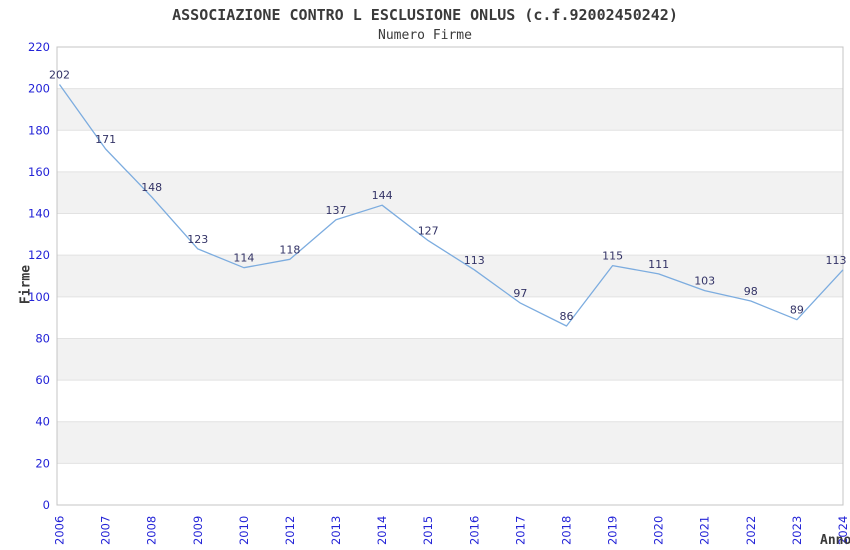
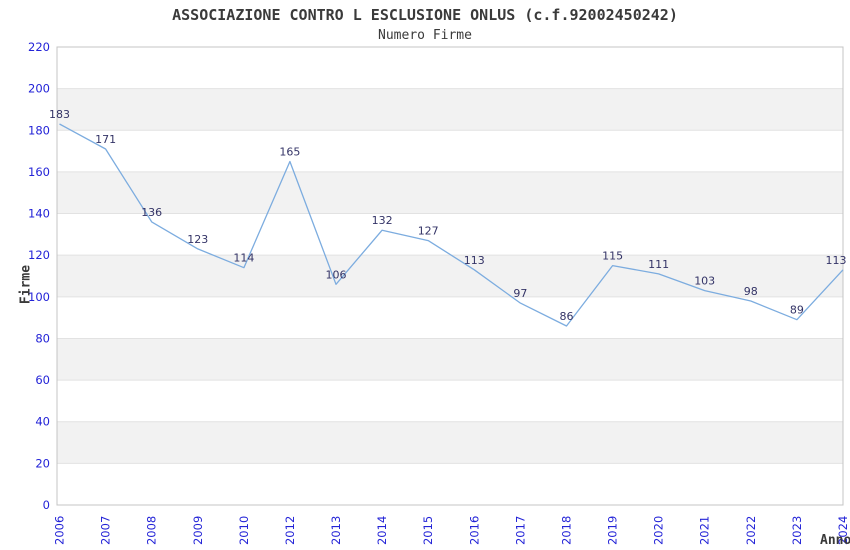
2006: 202 -> 183
2008: 148 -> 136
2012: 118 -> 165
2013: 137 -> 106
2014: 144 -> 132
